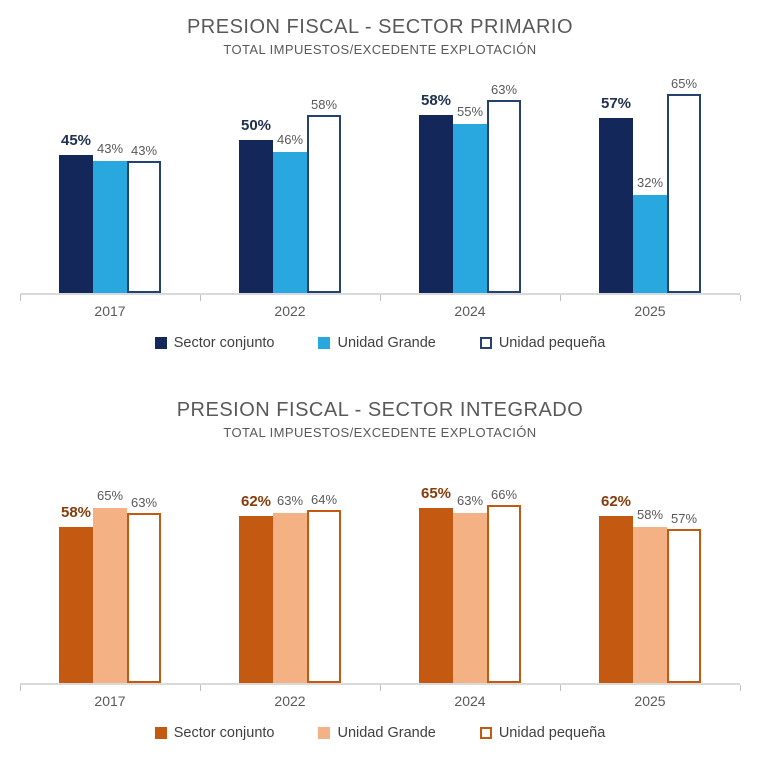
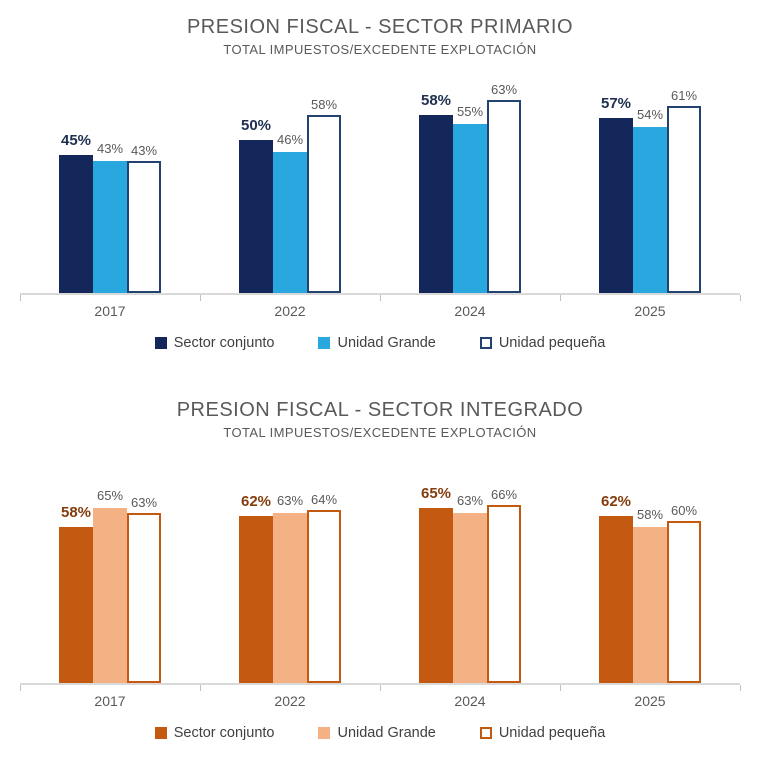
PRESION FISCAL - SECTOR PRIMARIO/Unidad Grande/2025: 32% -> 54%
PRESION FISCAL - SECTOR PRIMARIO/Unidad pequeña/2025: 65% -> 61%
PRESION FISCAL - SECTOR INTEGRADO/Unidad pequeña/2025: 57% -> 60%
